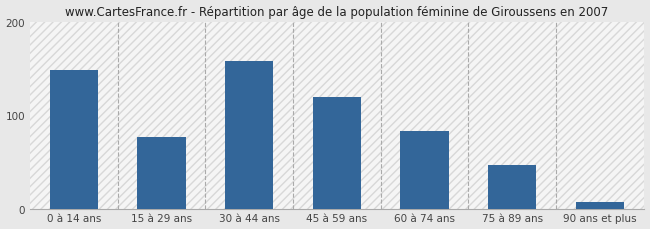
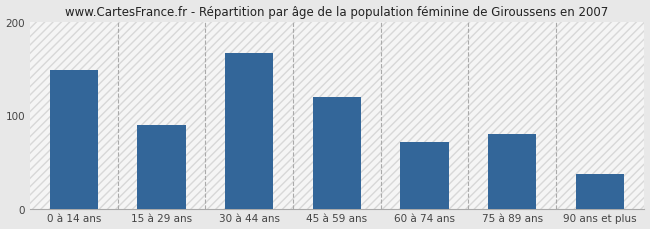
15 à 29 ans: 77 -> 90
30 à 44 ans: 158 -> 166
60 à 74 ans: 83 -> 72
75 à 89 ans: 47 -> 80
90 ans et plus: 8 -> 38
